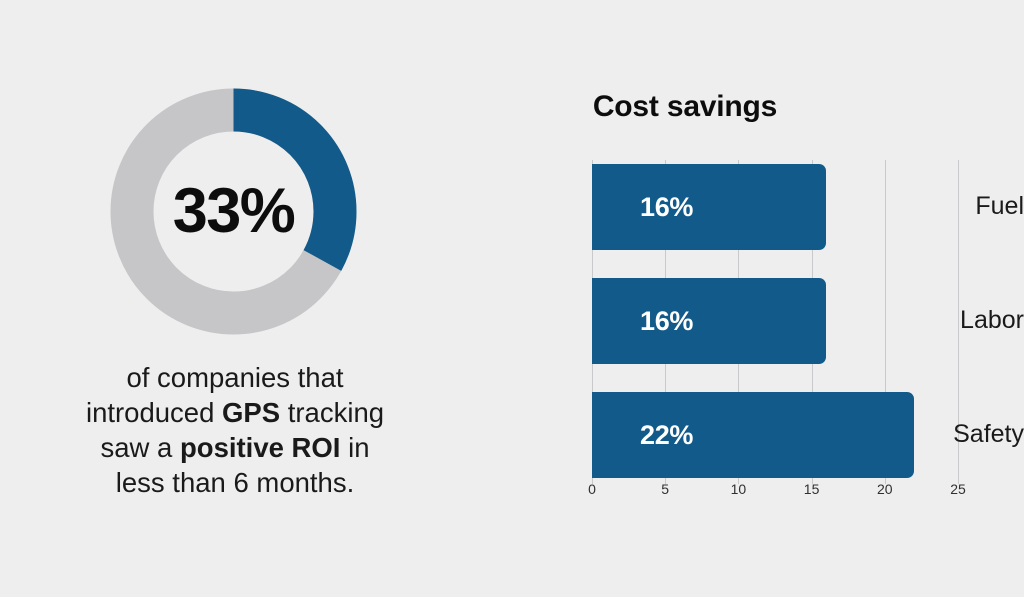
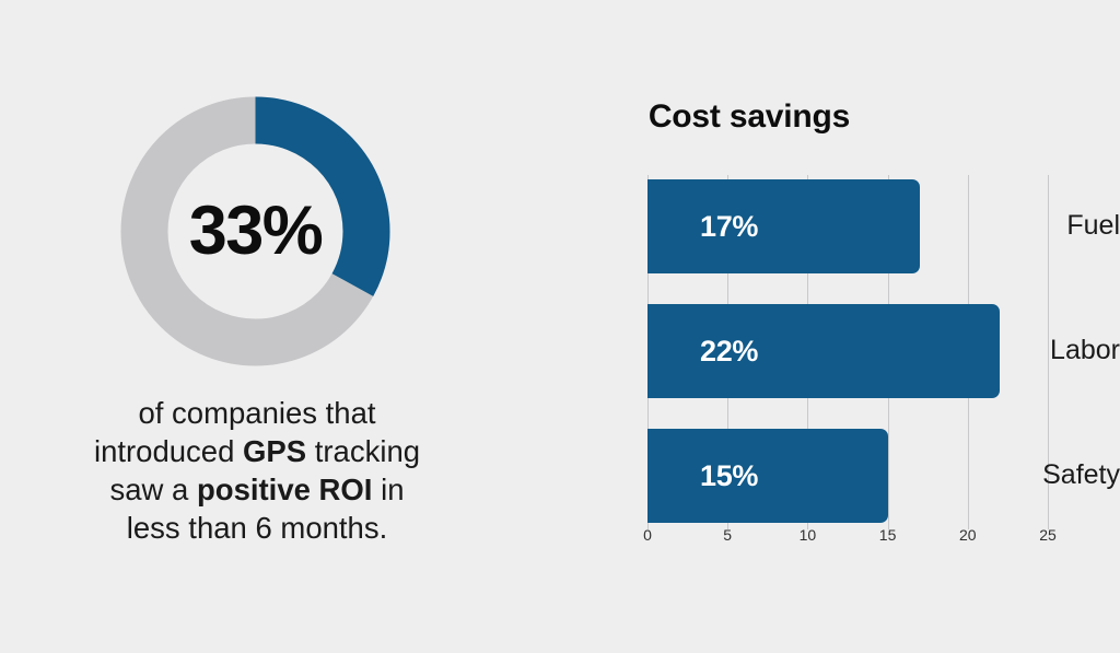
Fuel: 16% -> 17%
Labor: 16% -> 22%
Safety: 22% -> 15%
